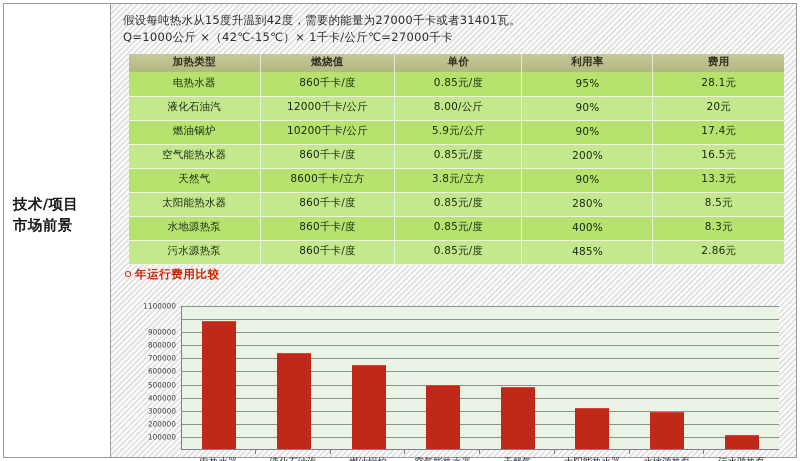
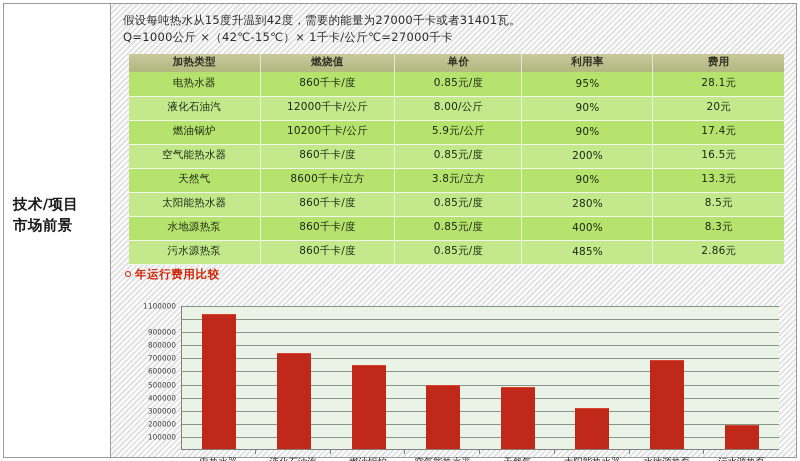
电热水器: 980000 -> 1030000
水地源热泵: 280000 -> 680000
污水源热泵: 100000 -> 180000
